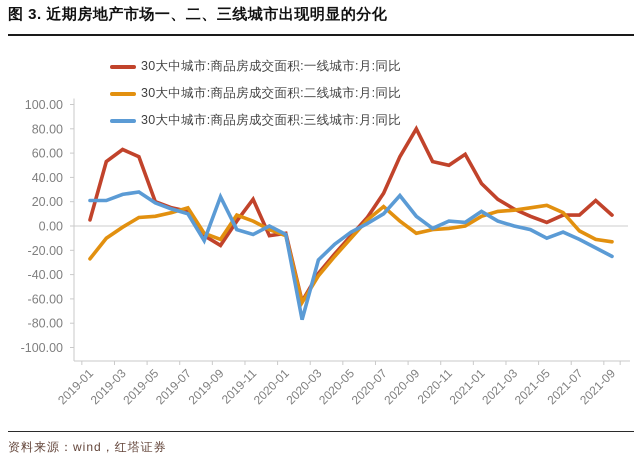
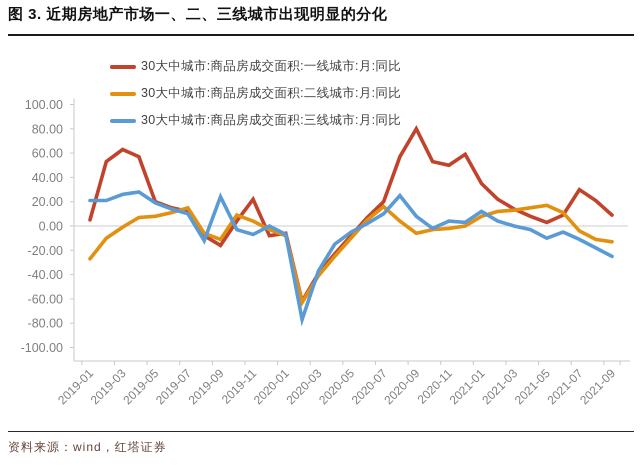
30大中城市:商品房成交面积:三线城市:月:同比/2020-03: -28 -> -37
30大中城市:商品房成交面积:一线城市:月:同比/2020-07: 27 -> 20
30大中城市:商品房成交面积:一线城市:月:同比/2021-07: 9 -> 30
